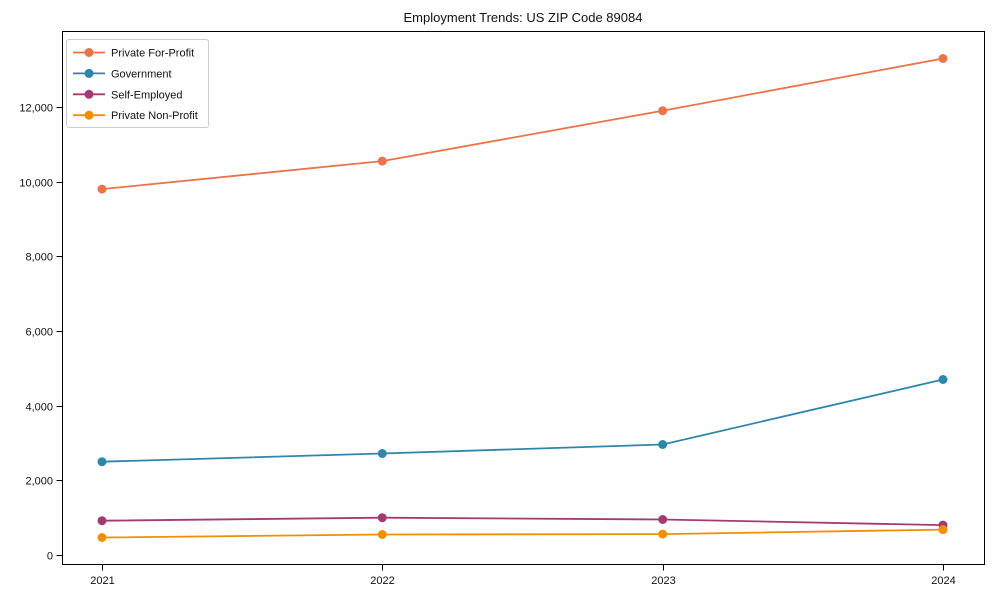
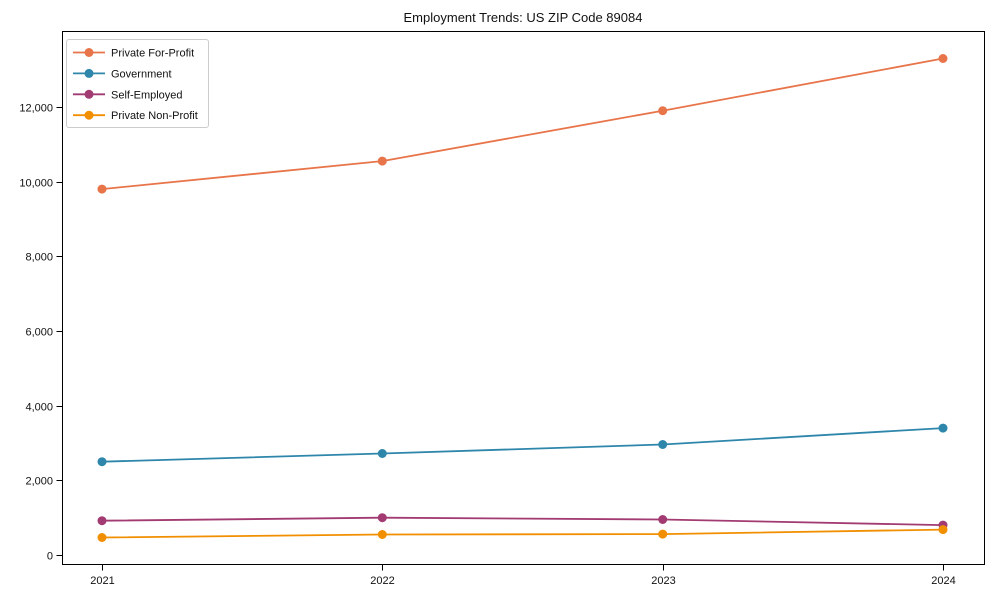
Government/2024: 4700 -> 3400
